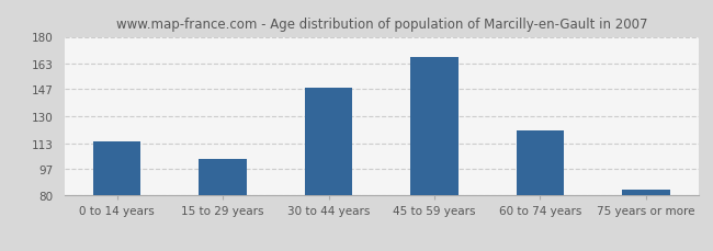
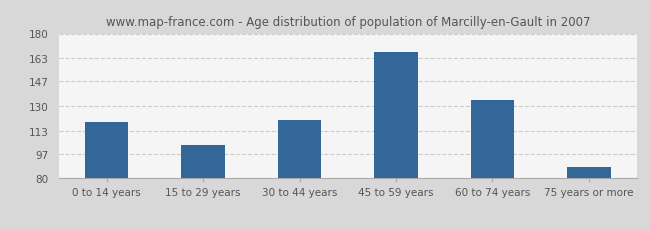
0 to 14 years: 114 -> 119
30 to 44 years: 148 -> 120
60 to 74 years: 121 -> 134
75 years or more: 84 -> 88
